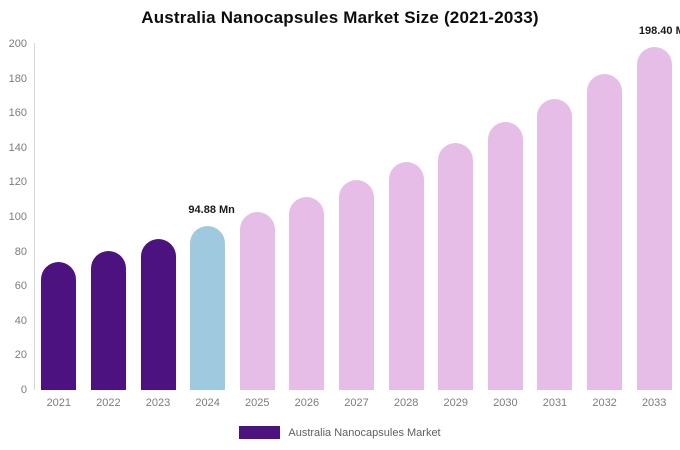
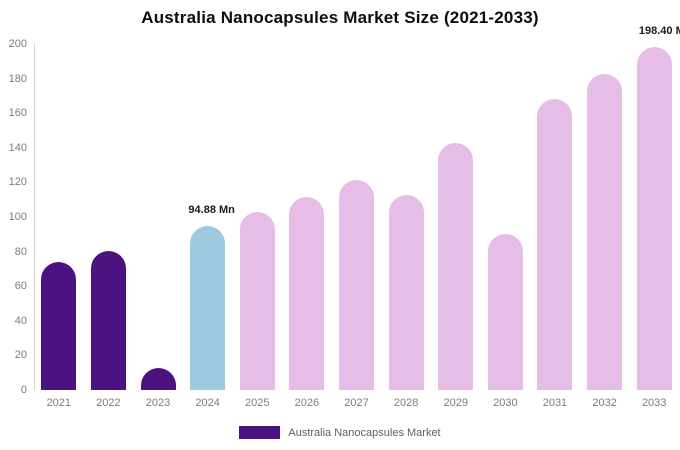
2023: 87 -> 13
2028: 132 -> 113
2030: 155 -> 90
